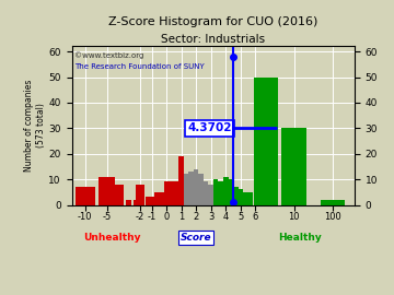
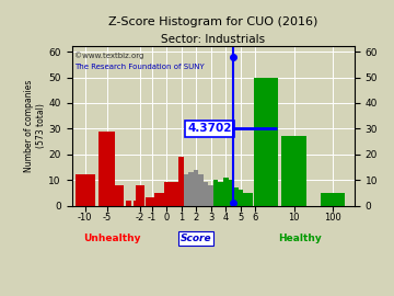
-10: 7 -> 12
-5: 11 -> 29
10: 30 -> 27
100: 2 -> 5
